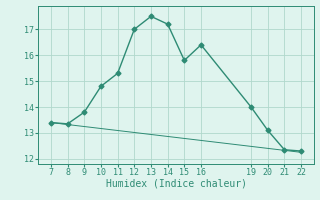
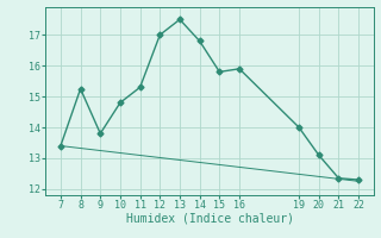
8: 13.35 -> 15.25
14: 17.20 -> 16.80
16: 16.40 -> 15.90
